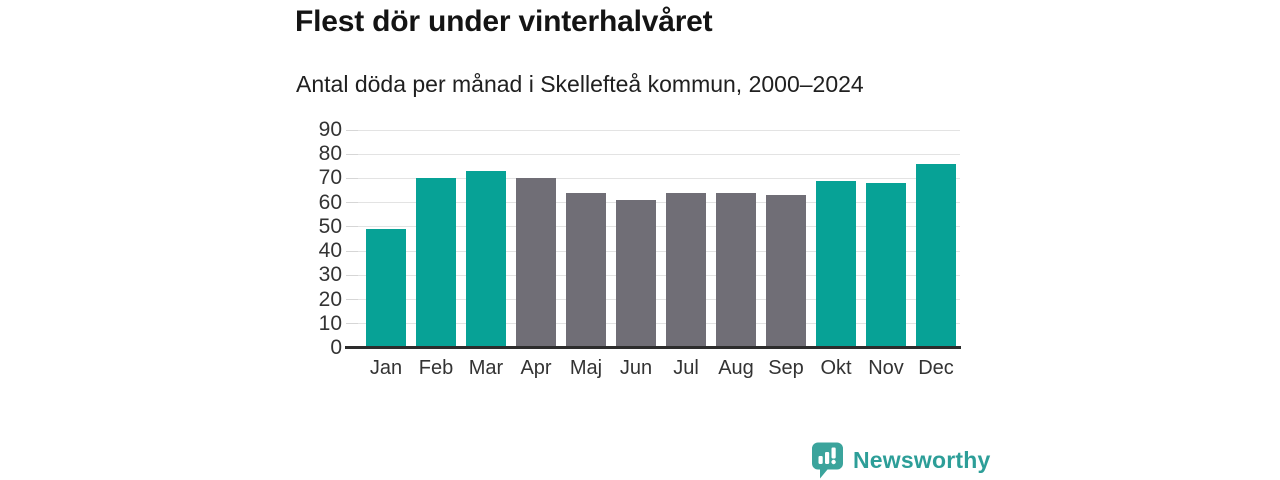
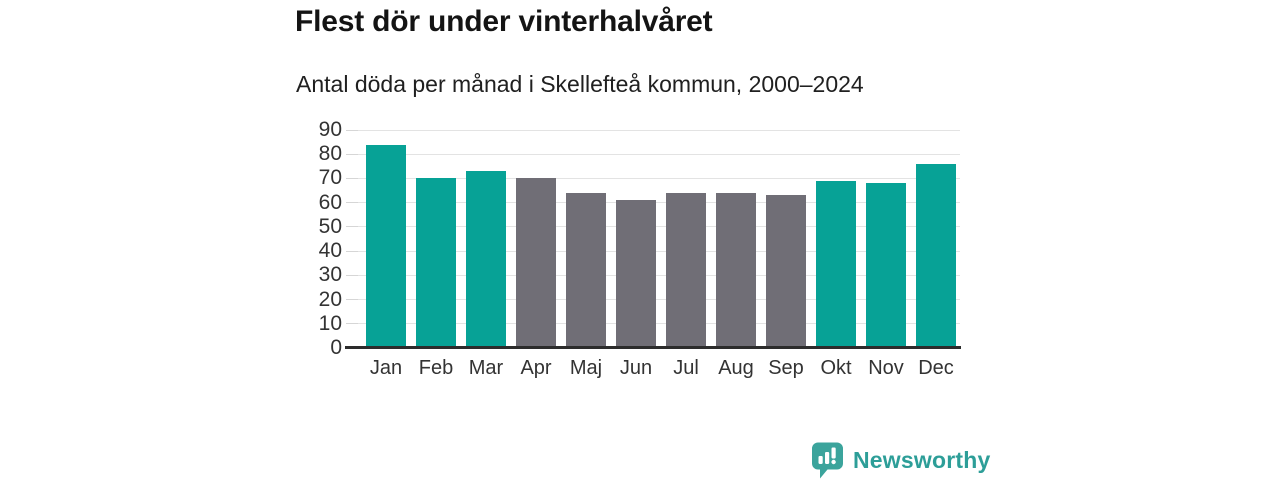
Jan: 49 -> 84
